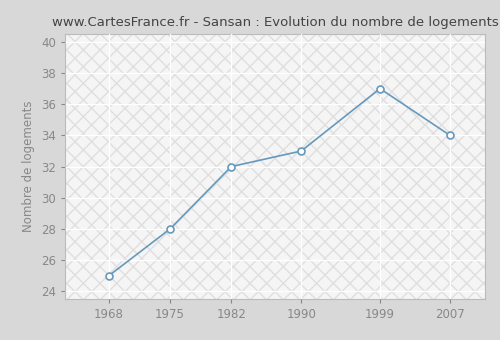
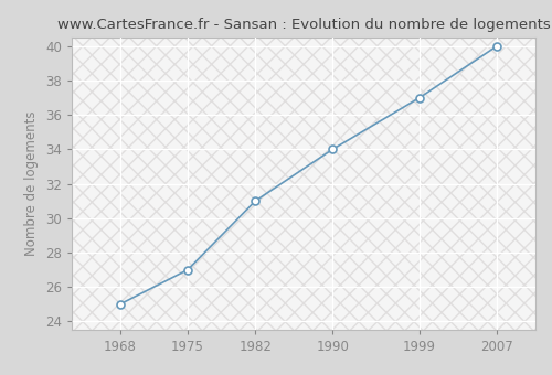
1975: 28 -> 27
1982: 32 -> 31
1990: 33 -> 34
2007: 34 -> 40
